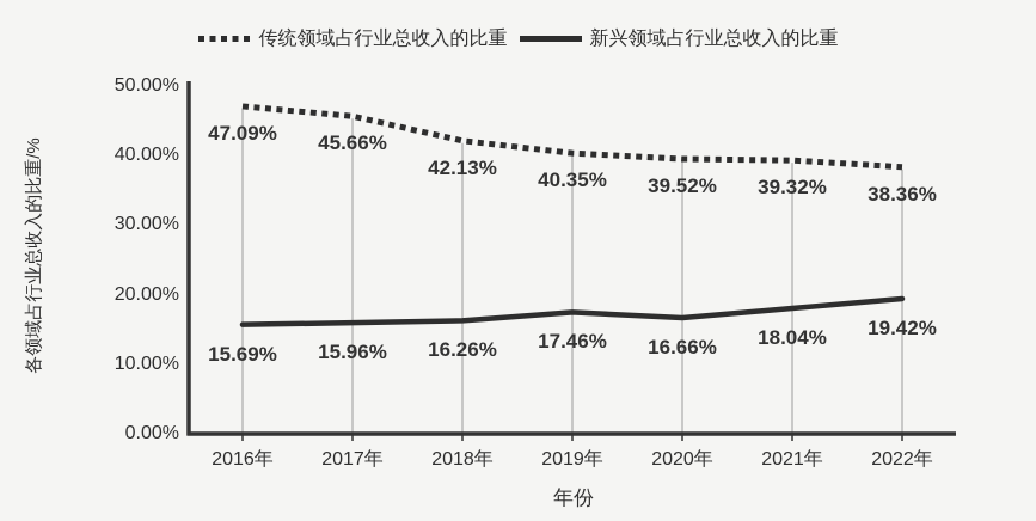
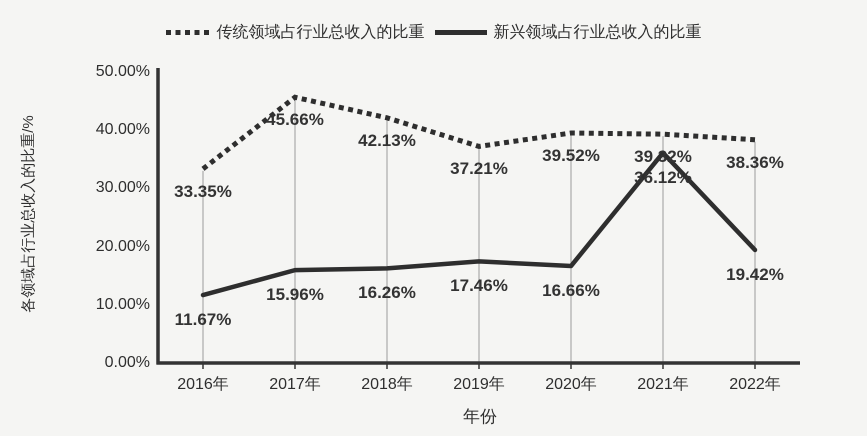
传统领域占行业总收入的比重/2016年: 47.09% -> 33.35%
新兴领域占行业总收入的比重/2016年: 15.69% -> 11.67%
传统领域占行业总收入的比重/2019年: 40.35% -> 37.21%
新兴领域占行业总收入的比重/2021年: 18.04% -> 36.12%
